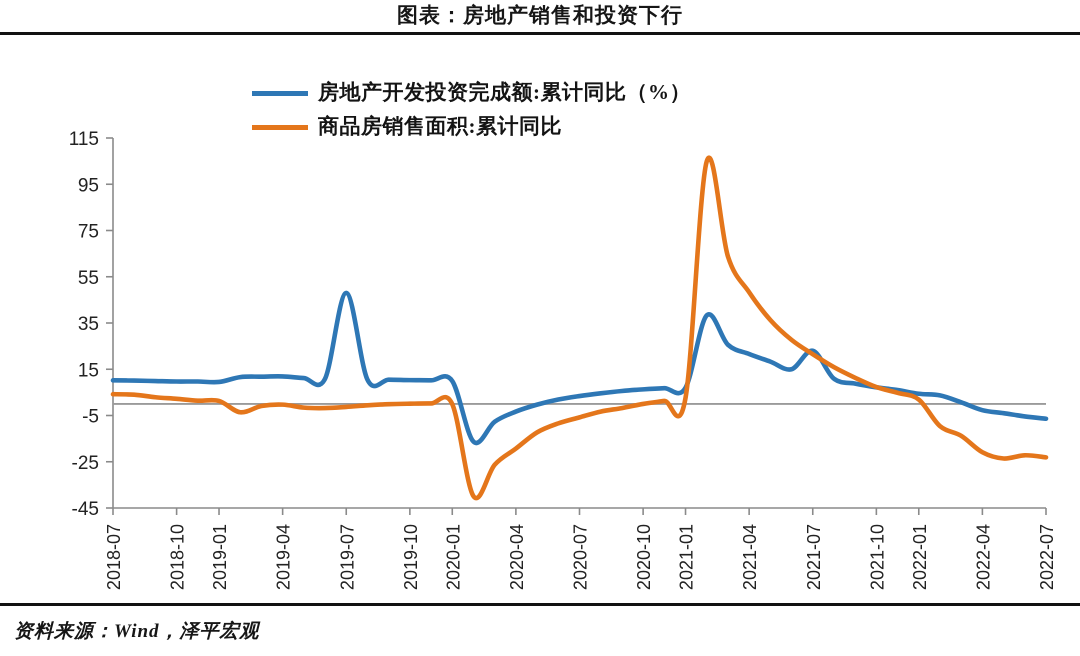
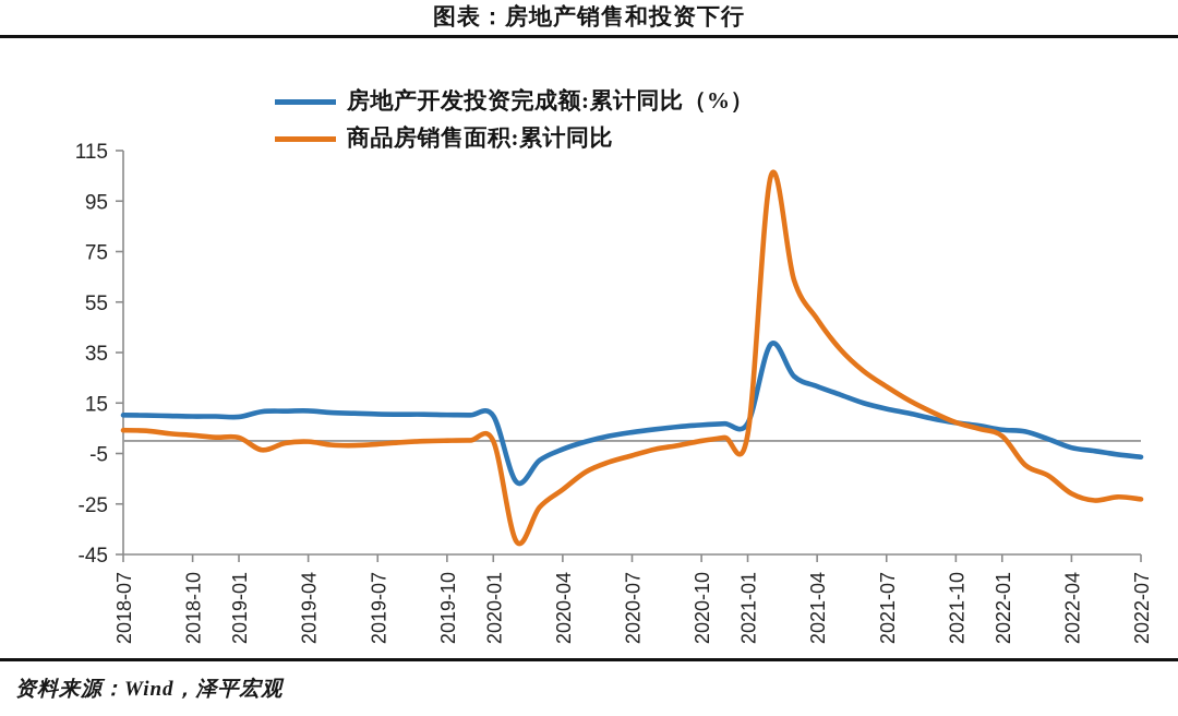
房地产开发投资完成额:累计同比（%）/2019-07: 48 -> 11
房地产开发投资完成额:累计同比（%）/2021-07: 23 -> 13
